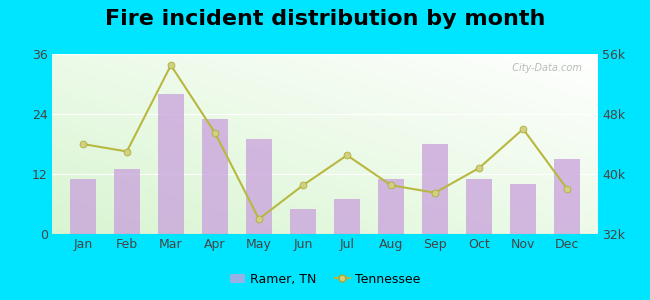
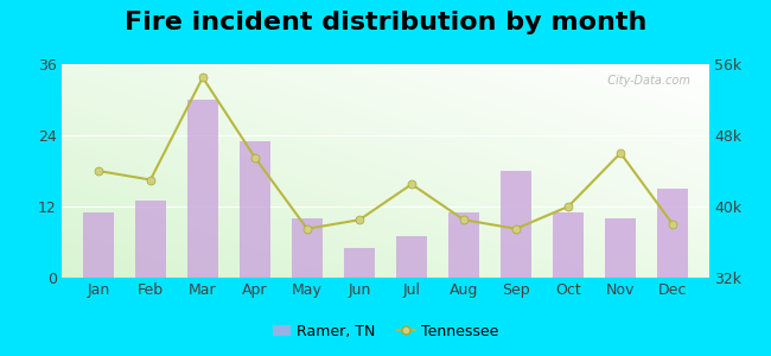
Ramer, TN/Mar: 28 -> 30
Ramer, TN/May: 19 -> 10
Tennessee/May: 34.0k -> 37.5k
Tennessee/Oct: 40.8k -> 40.0k
